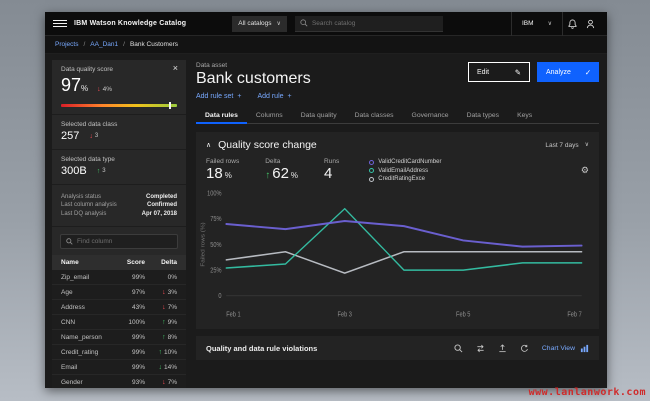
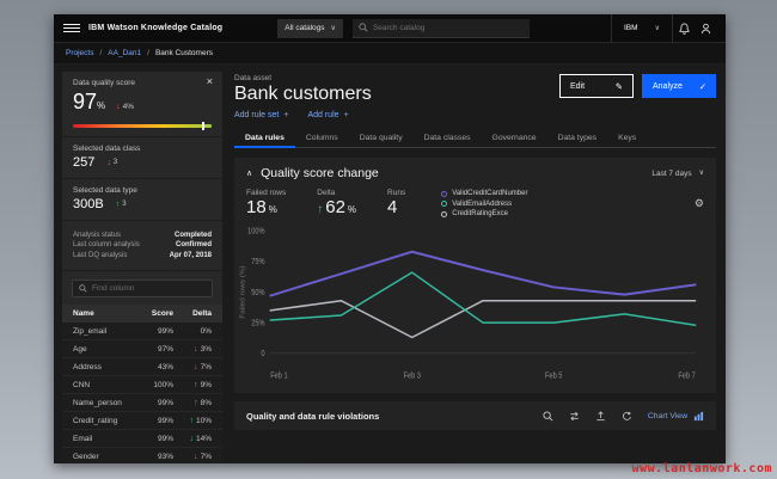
ValidCreditCardNumber/Feb 1: 70% -> 47%
ValidCreditCardNumber/Feb 3: 73% -> 83%
ValidEmailAddress/Feb 3: 85% -> 66%
CreditRatingExce/Feb 3: 22% -> 13%
ValidCreditCardNumber/Feb 7: 49% -> 56%
ValidEmailAddress/Feb 7: 32% -> 23%
